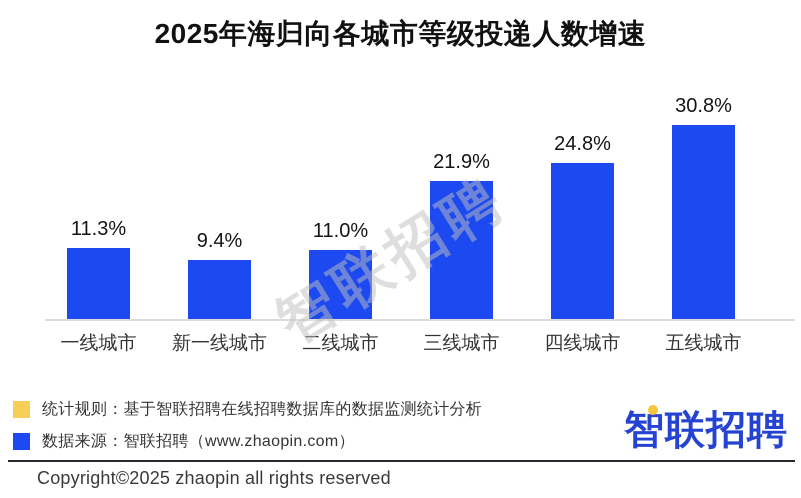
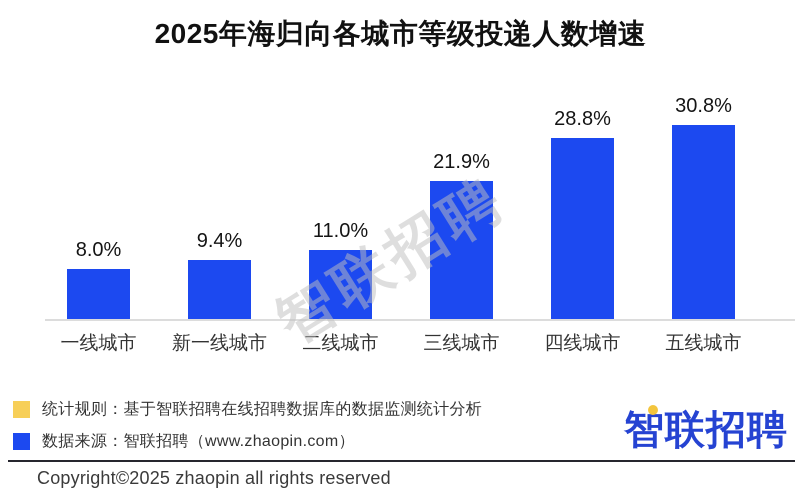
一线城市: 11.3% -> 8.0%
四线城市: 24.8% -> 28.8%
